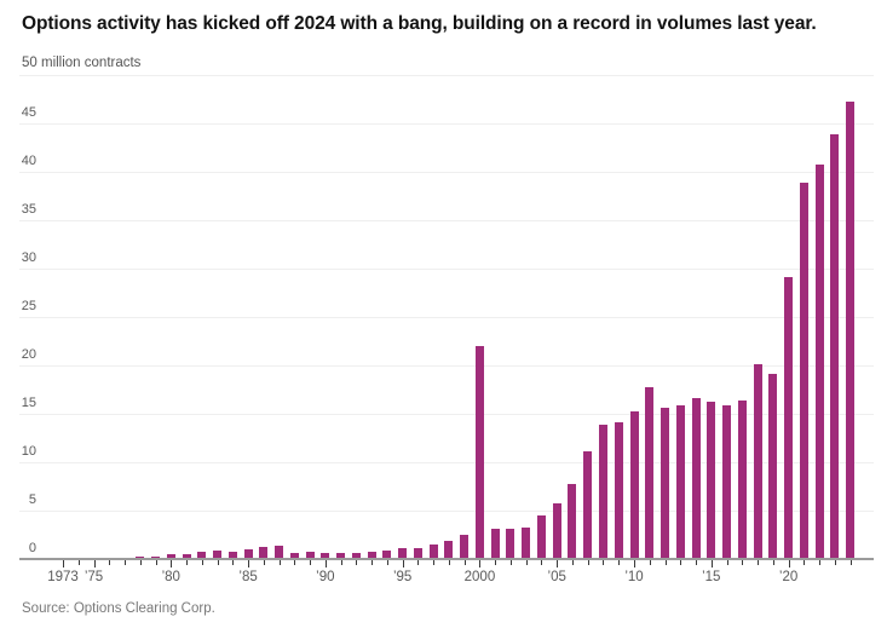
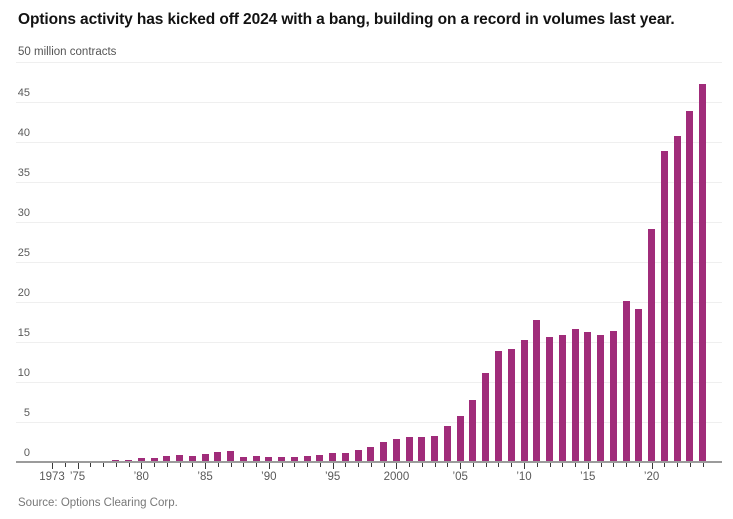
2000: 22 -> 3
